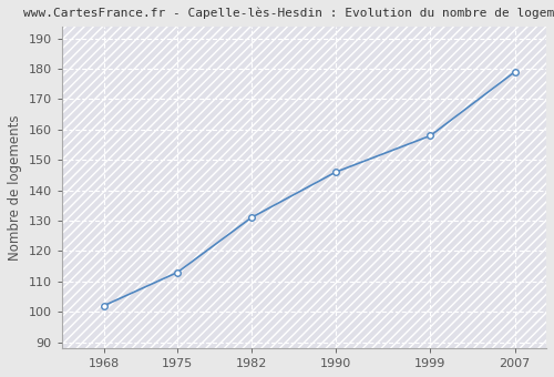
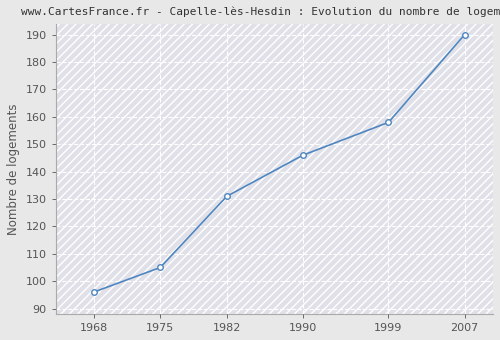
1968: 102 -> 96
1975: 113 -> 105
2007: 179 -> 190
